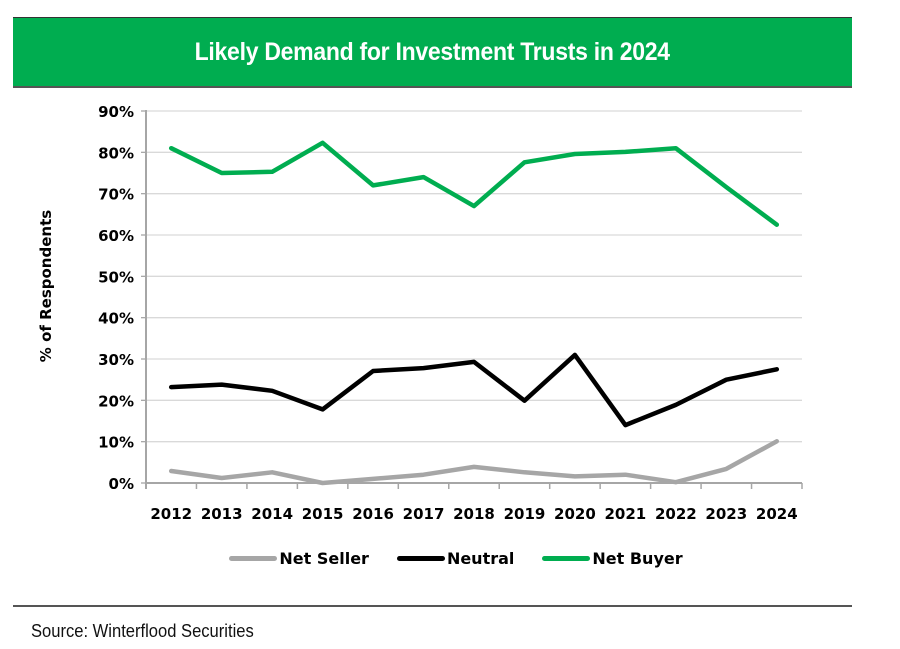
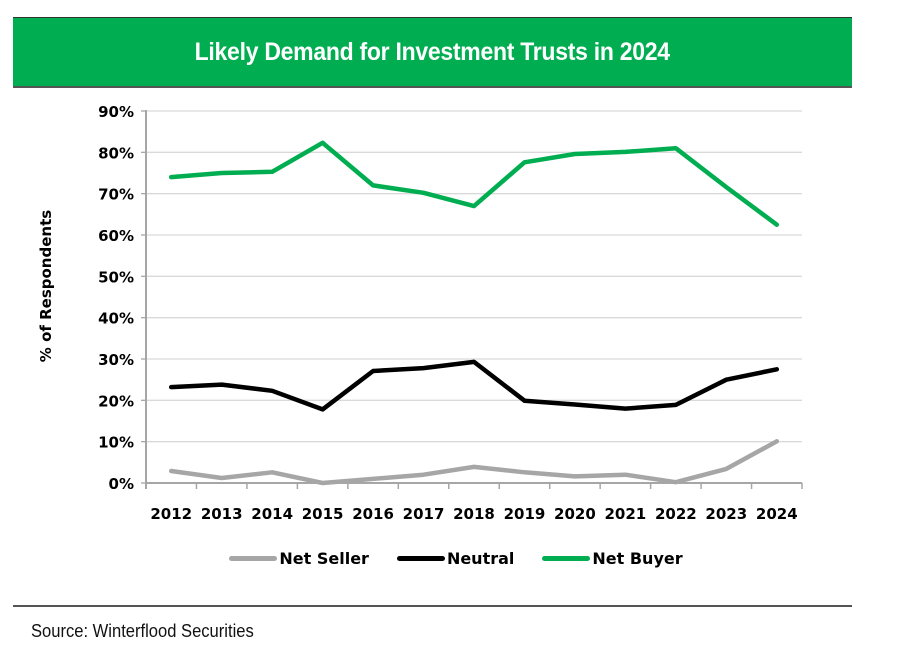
Net Buyer/2012: 81% -> 74%
Net Buyer/2017: 74% -> 70%
Neutral/2020: 31% -> 19%
Neutral/2021: 14% -> 18%
